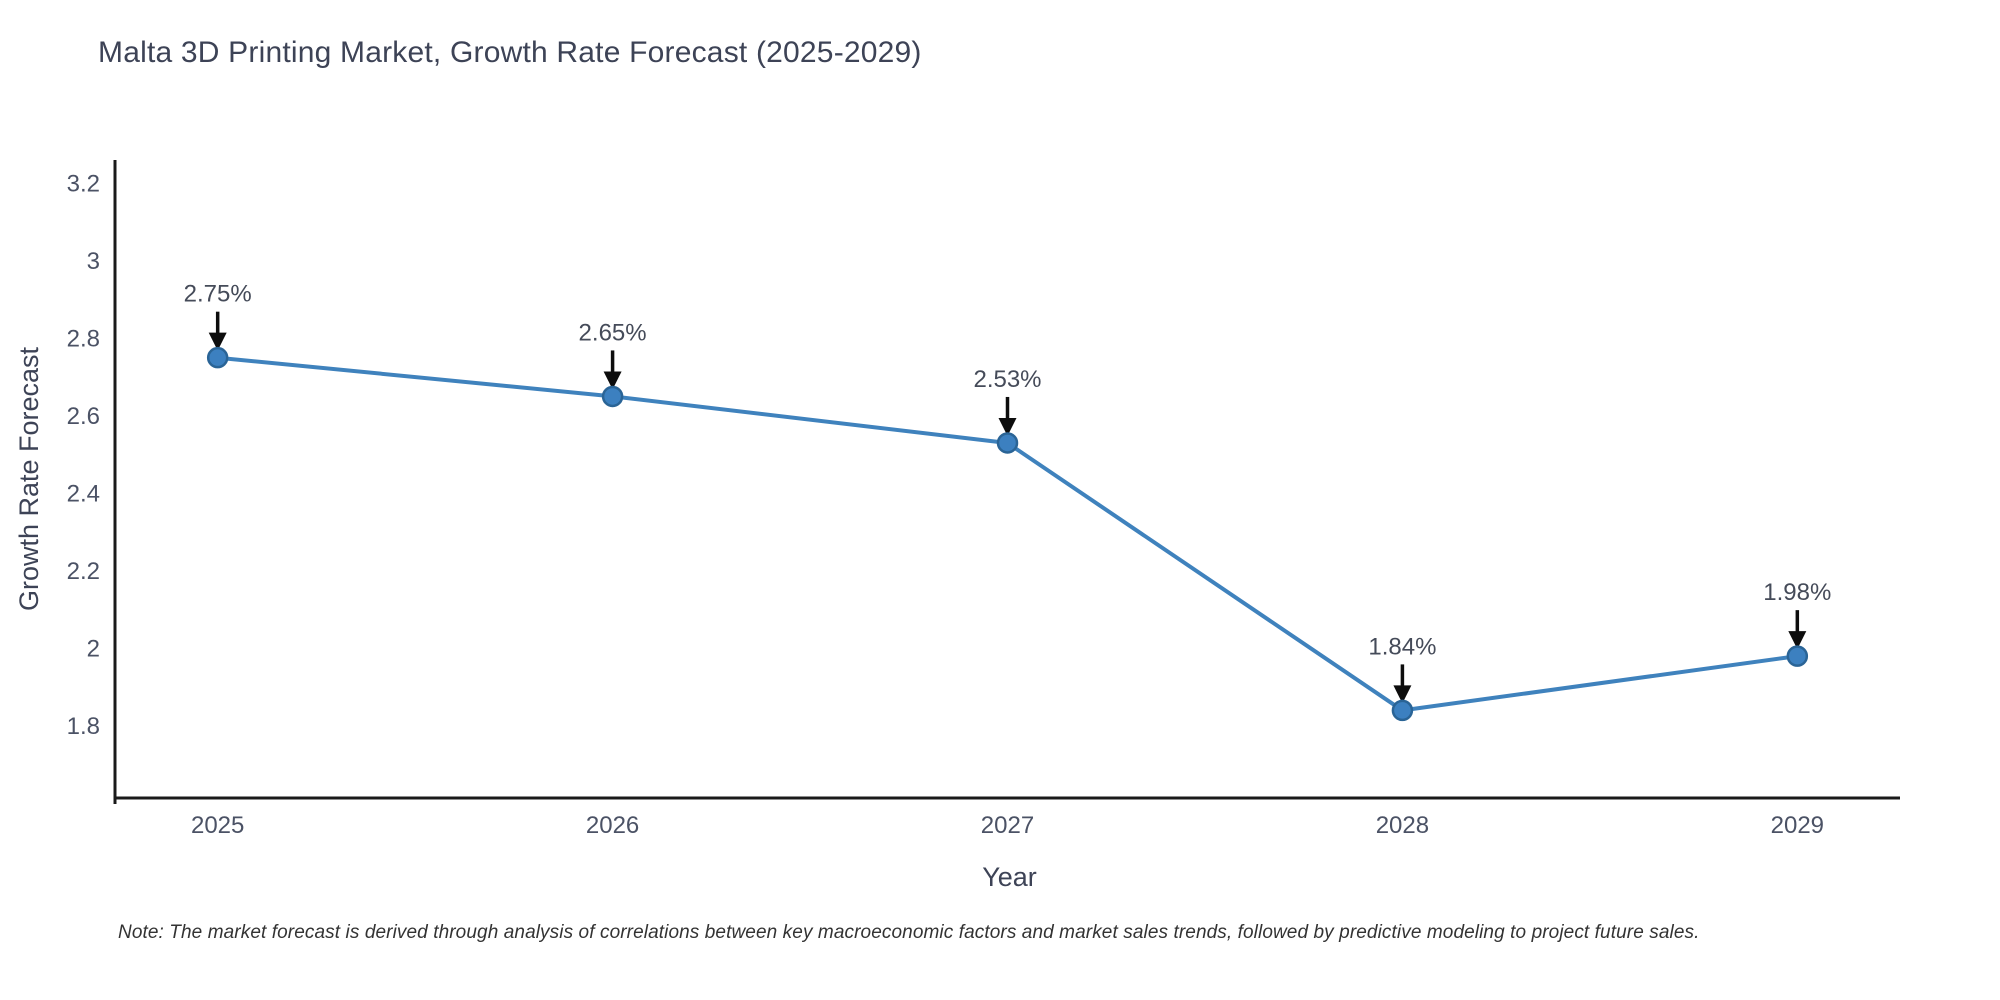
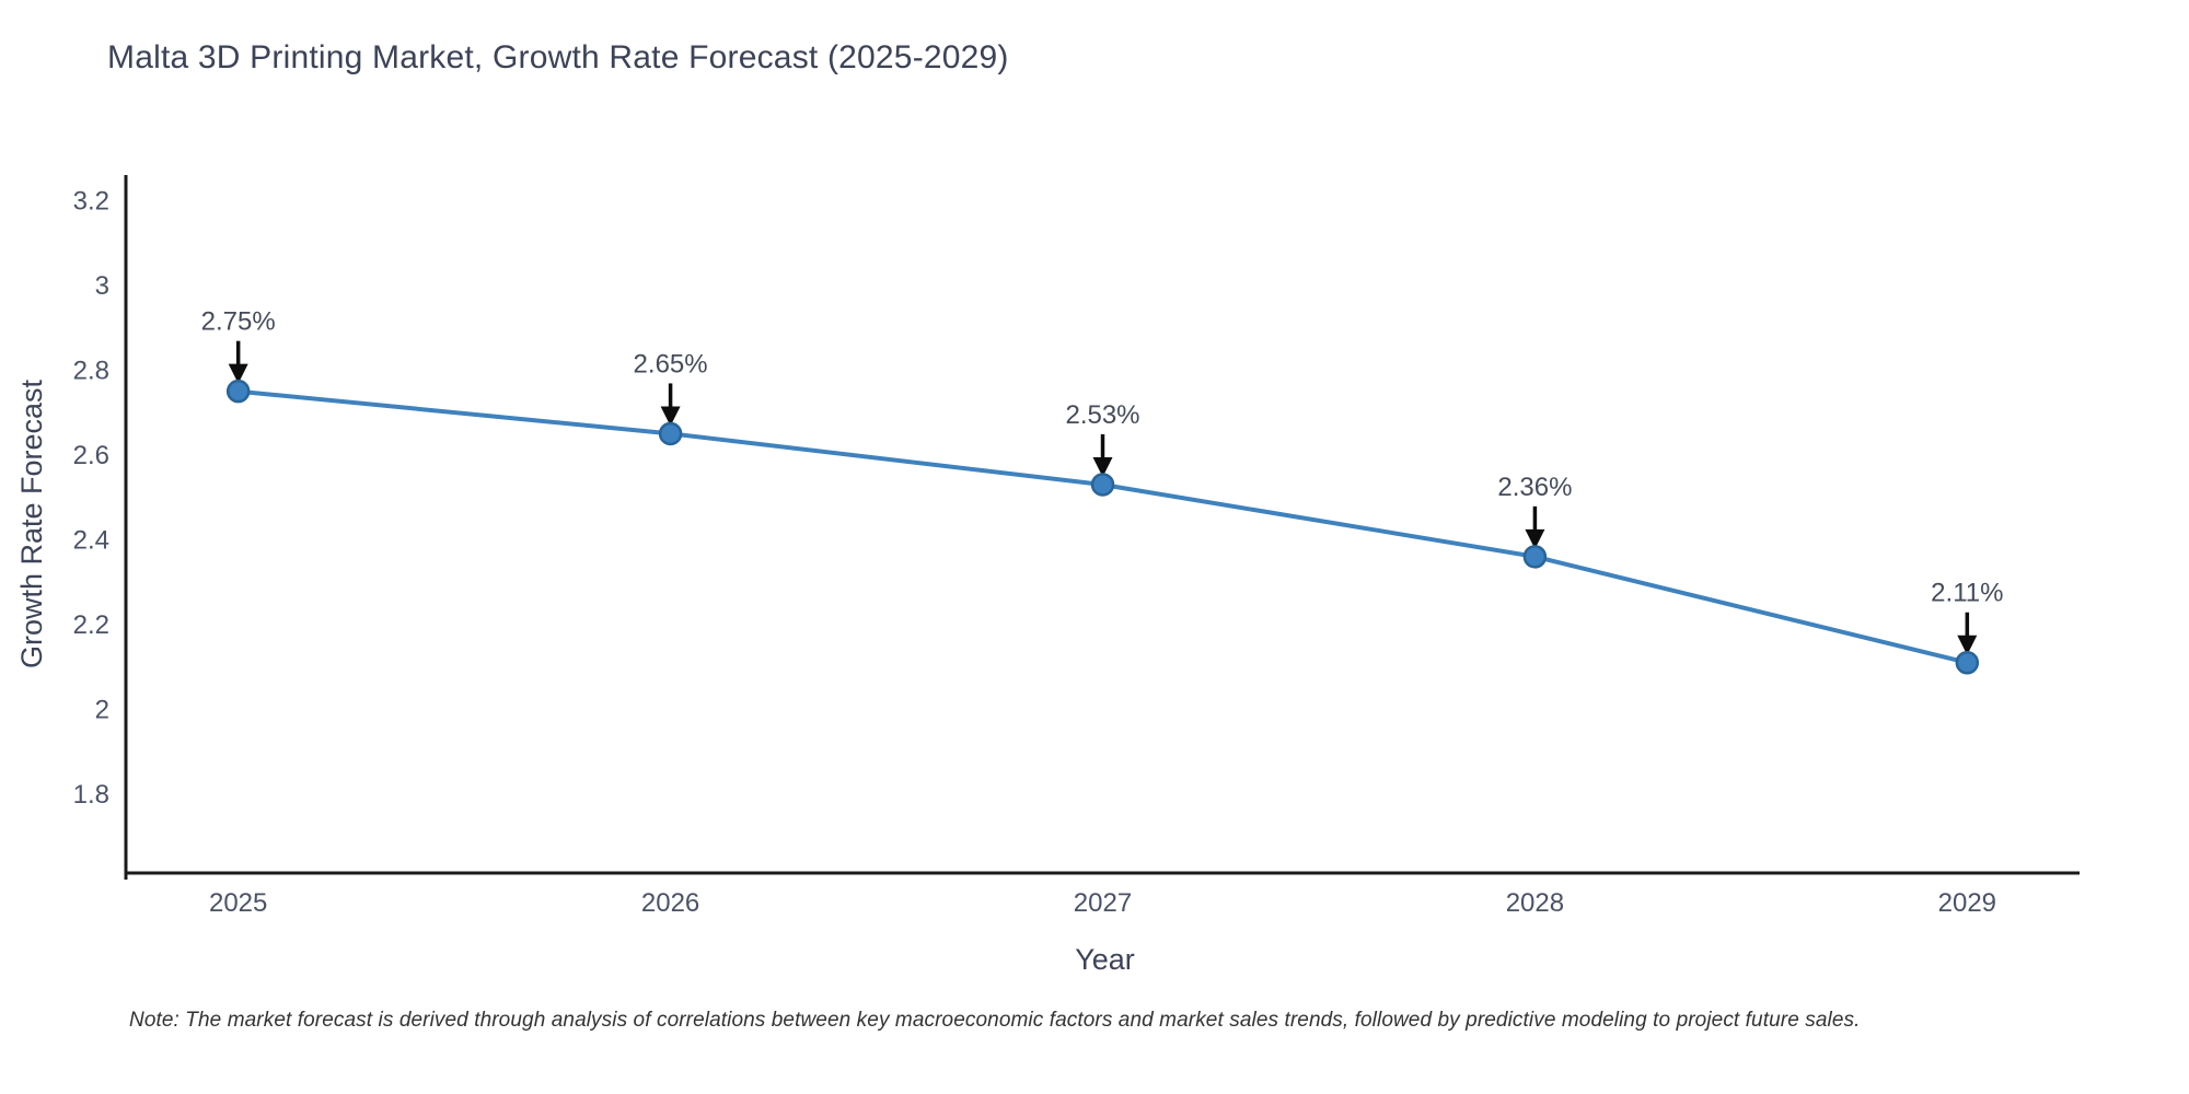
2028: 1.84% -> 2.36%
2029: 1.98% -> 2.11%
